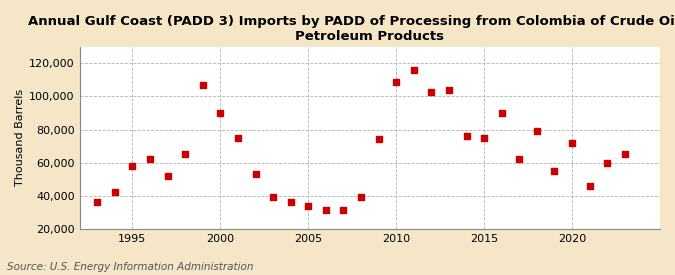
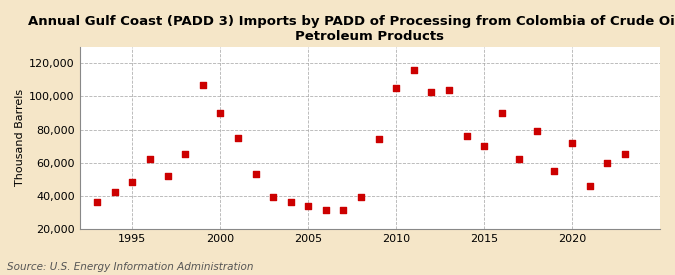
1995: 58,000 -> 48,000
2010: 109,000 -> 105,000
2015: 75,000 -> 70,000
